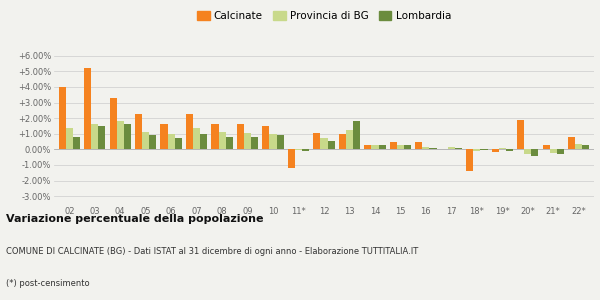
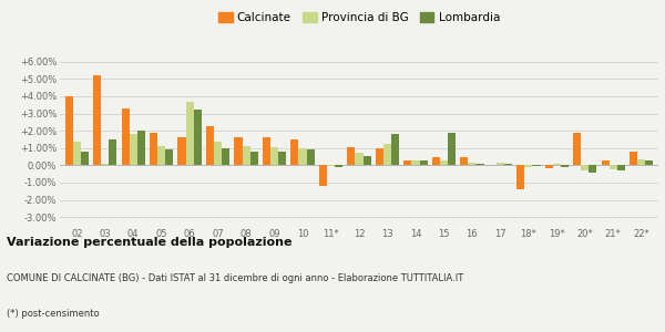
Provincia di BG/03: 1.6% -> 0.1%
Lombardia/04: 1.6% -> 2.0%
Calcinate/05: 2.2% -> 1.9%
Provincia di BG/06: 1.0% -> 3.7%
Lombardia/06: 0.7% -> 3.2%
Lombardia/15: 0.2% -> 1.9%
